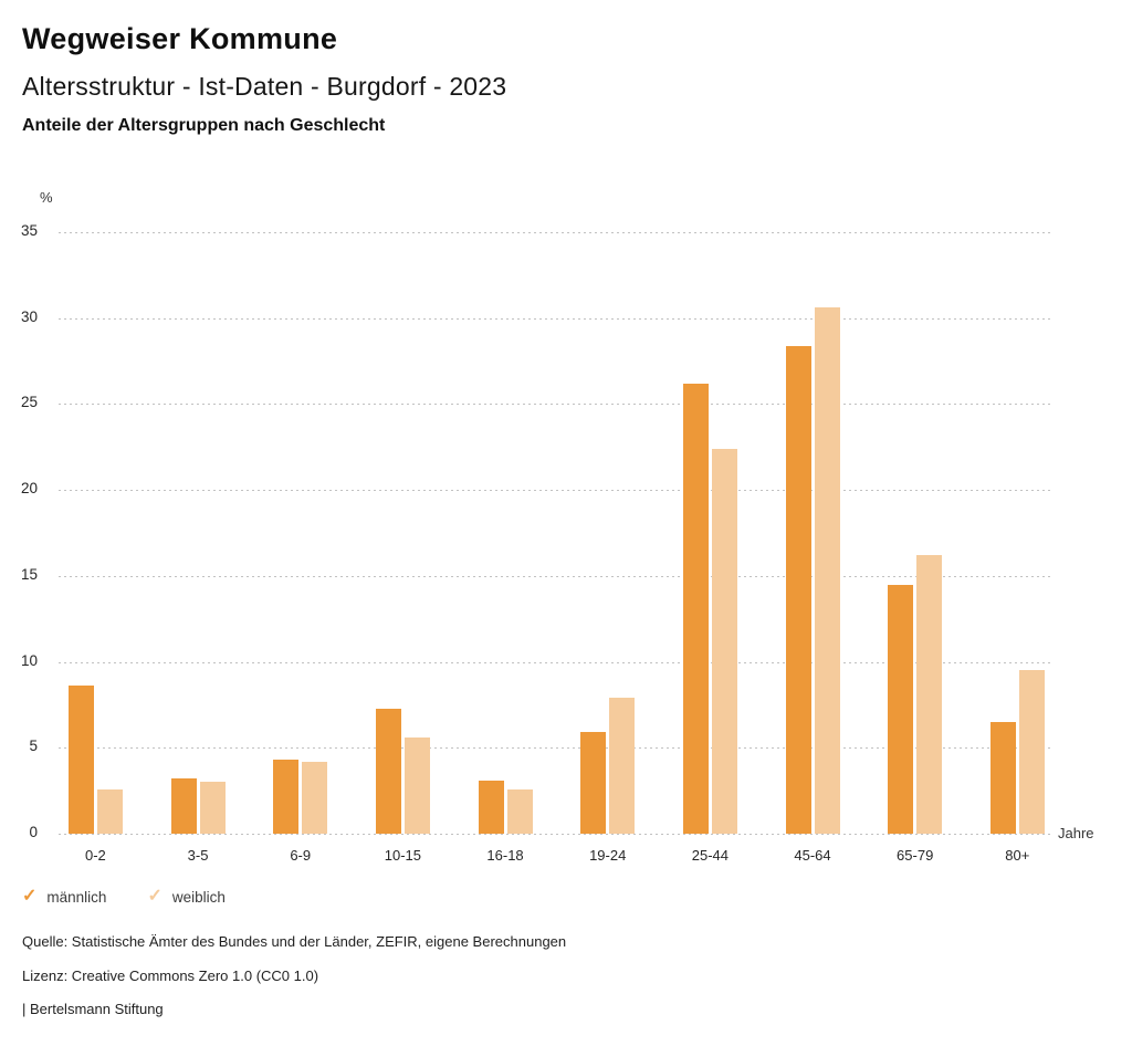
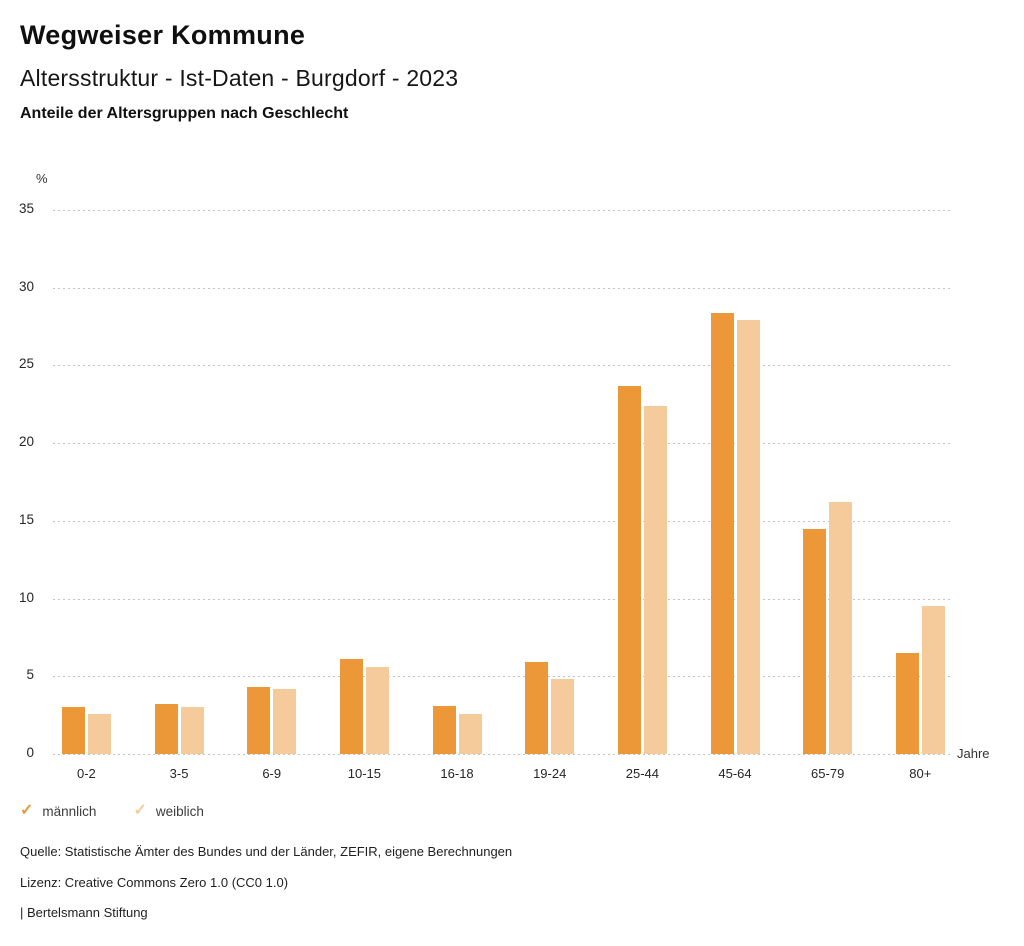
männlich/0-2: 8.6 -> 3.0
männlich/10-15: 7.3 -> 6.1
weiblich/19-24: 7.9 -> 4.8
männlich/25-44: 26.2 -> 23.7
weiblich/45-64: 30.6 -> 27.9
